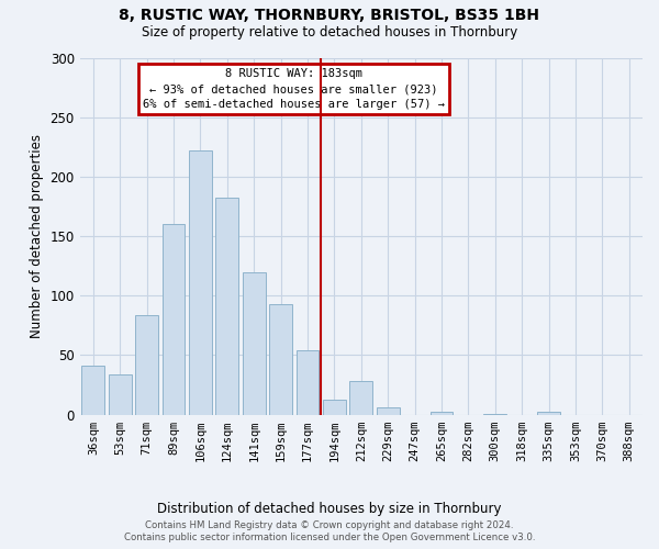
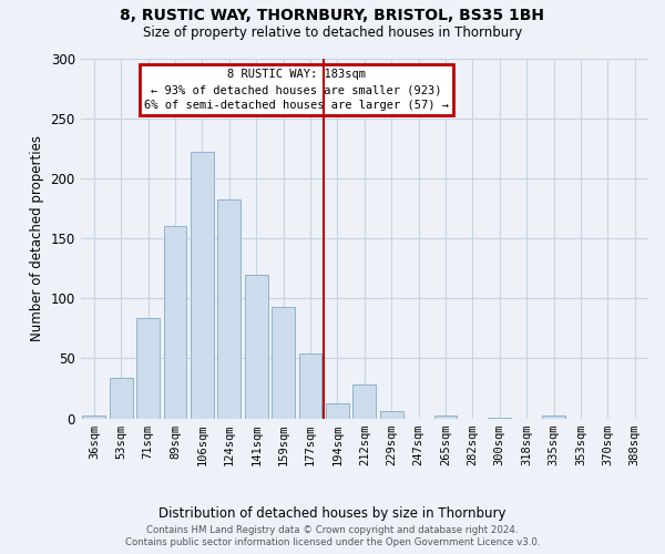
36sqm: 41 -> 2
